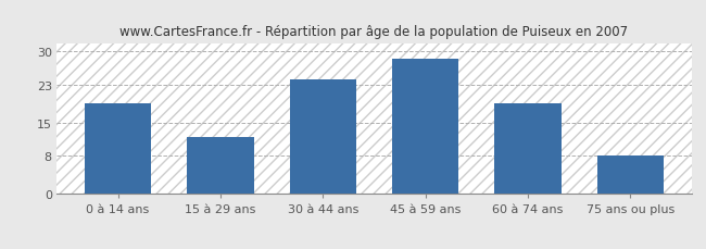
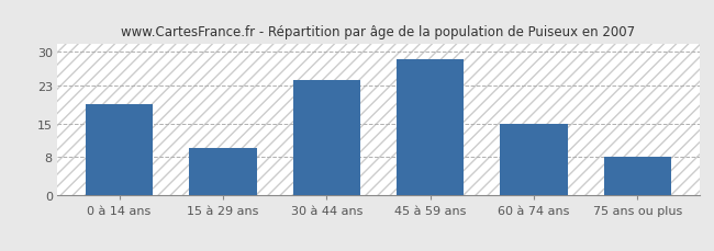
15 à 29 ans: 12.0 -> 10.0
60 à 74 ans: 19.0 -> 15.0
